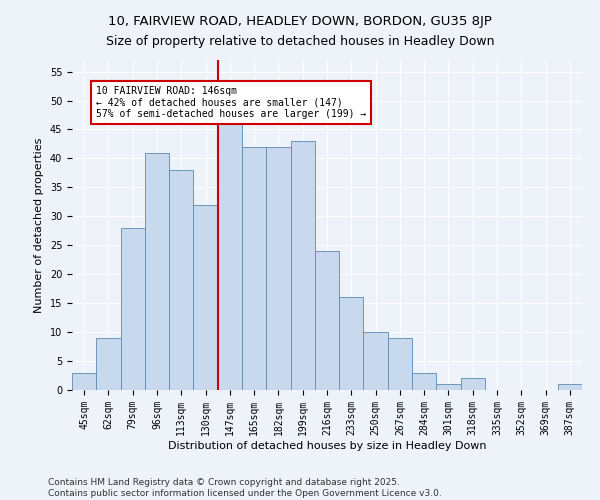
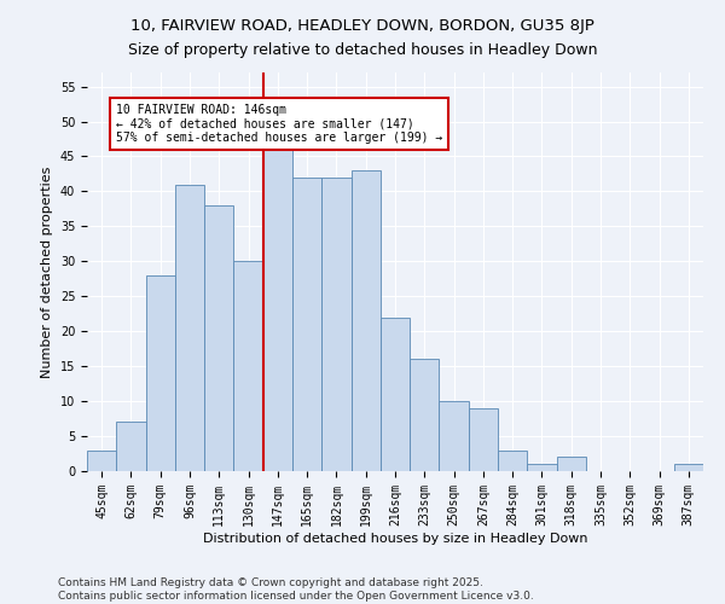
62sqm: 9 -> 7
130sqm: 32 -> 30
216sqm: 24 -> 22
